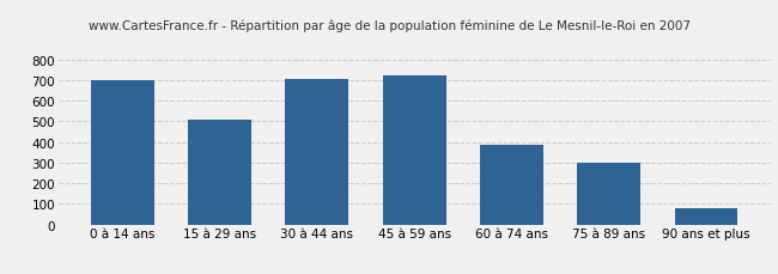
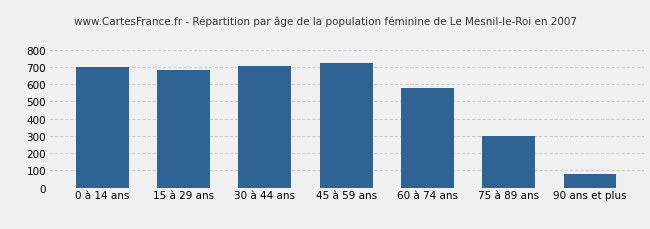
15 à 29 ans: 500 -> 680
60 à 74 ans: 380 -> 580
